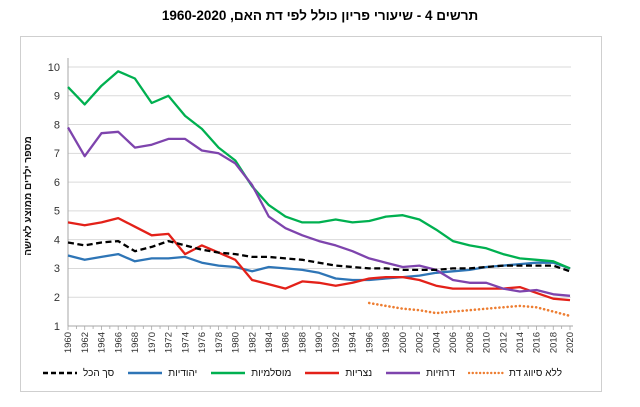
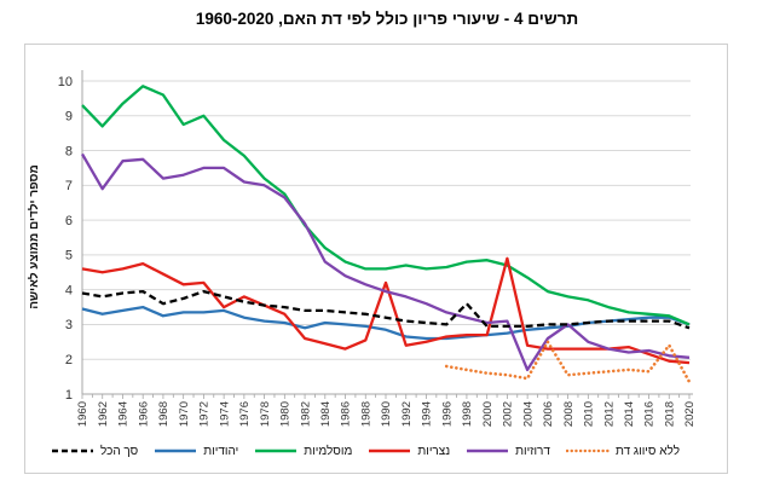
נצריות/1990: 2.5 -> 4.2
סך הכל/1998: 3.0 -> 3.6
נצריות/2002: 2.6 -> 4.9
דרוזיות/2004: 3.0 -> 1.7
ללא סיווג דת/2006: 1.5 -> 2.5
דרוזיות/2008: 2.5 -> 3.0
ללא סיווג דת/2018: 1.5 -> 2.4
